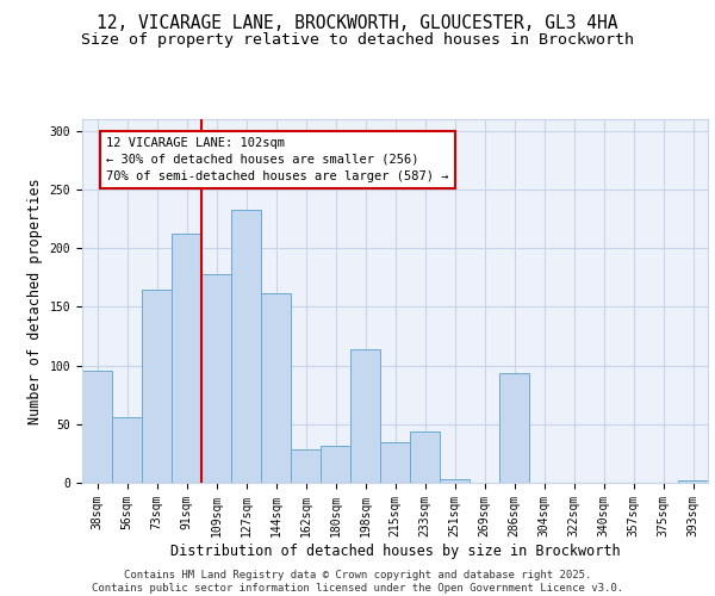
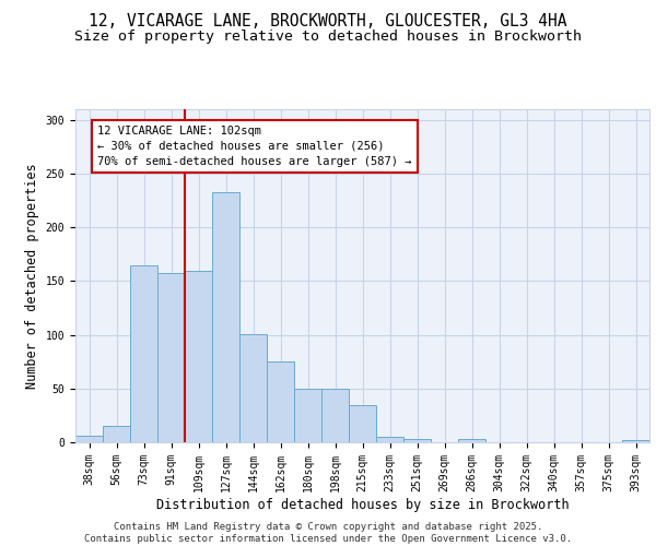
38sqm: 96 -> 6
56sqm: 56 -> 15
91sqm: 212 -> 158
109sqm: 178 -> 160
144sqm: 162 -> 101
162sqm: 28 -> 75
180sqm: 32 -> 50
198sqm: 114 -> 50
233sqm: 44 -> 5
286sqm: 94 -> 3
